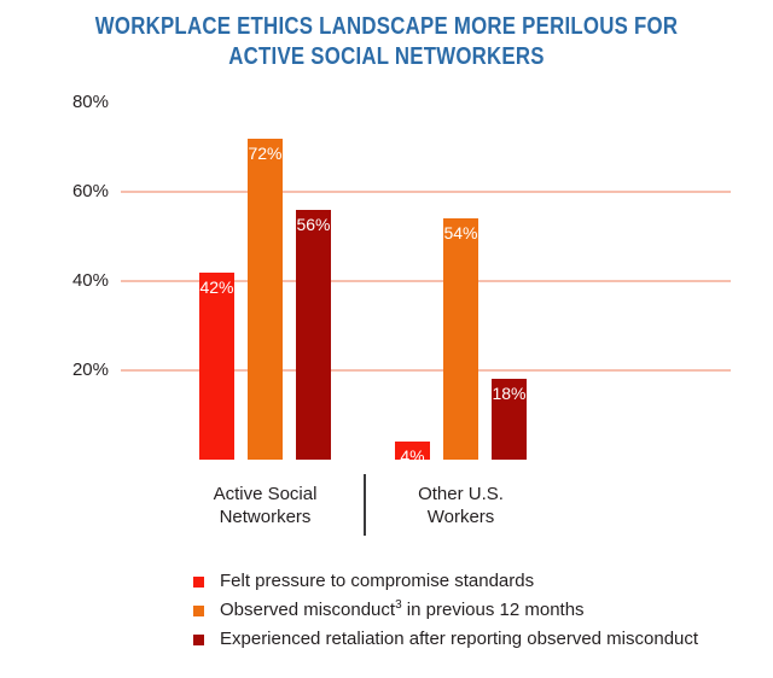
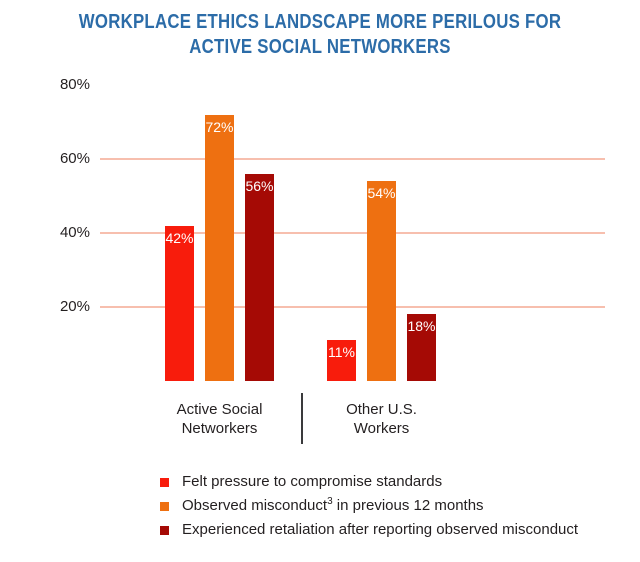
Felt pressure to compromise standards/Other U.S. Workers: 4% -> 11%
